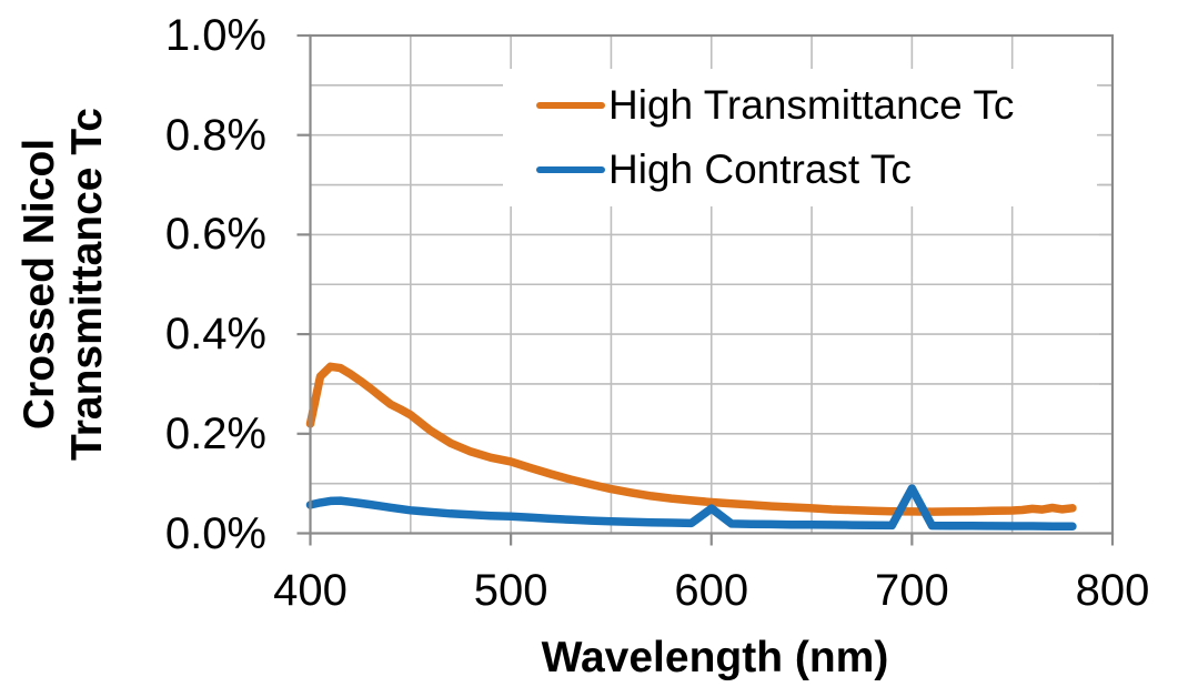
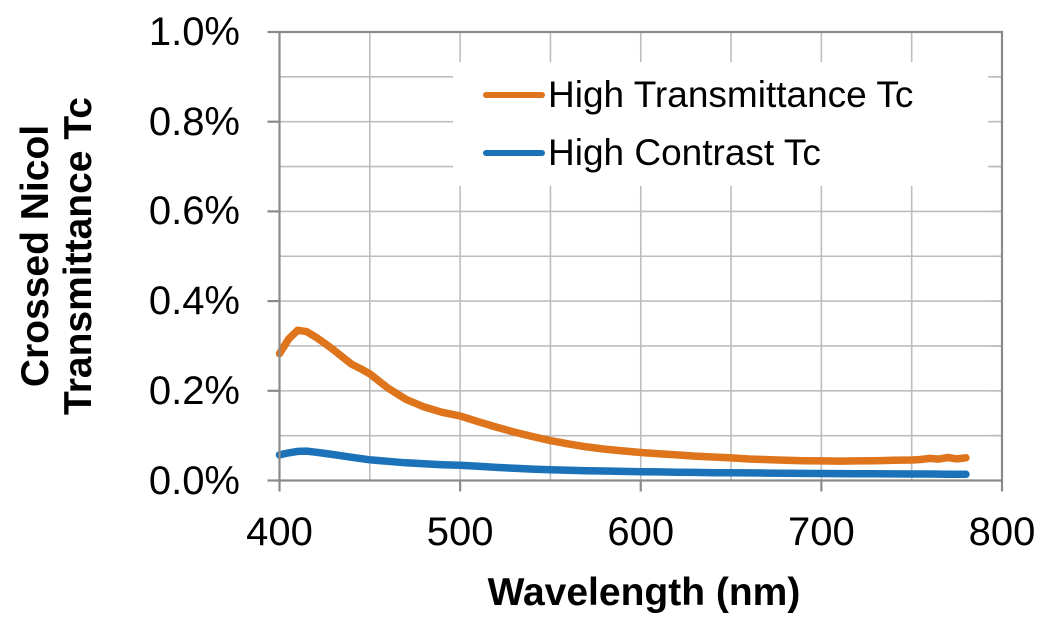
High Transmittance Tc/400: 0.22% -> 0.28%
High Contrast Tc/600: 0.05% -> 0.02%
High Contrast Tc/700: 0.09% -> 0.02%
